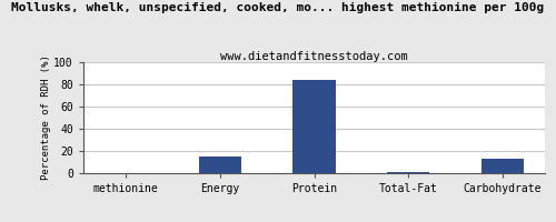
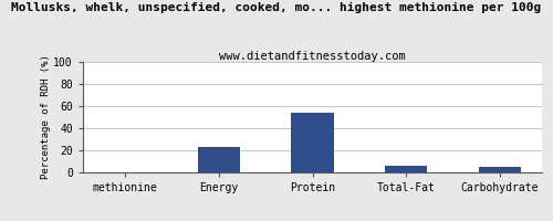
Energy: 15 -> 23
Protein: 84 -> 54
Total-Fat: 1 -> 6
Carbohydrate: 13 -> 5
